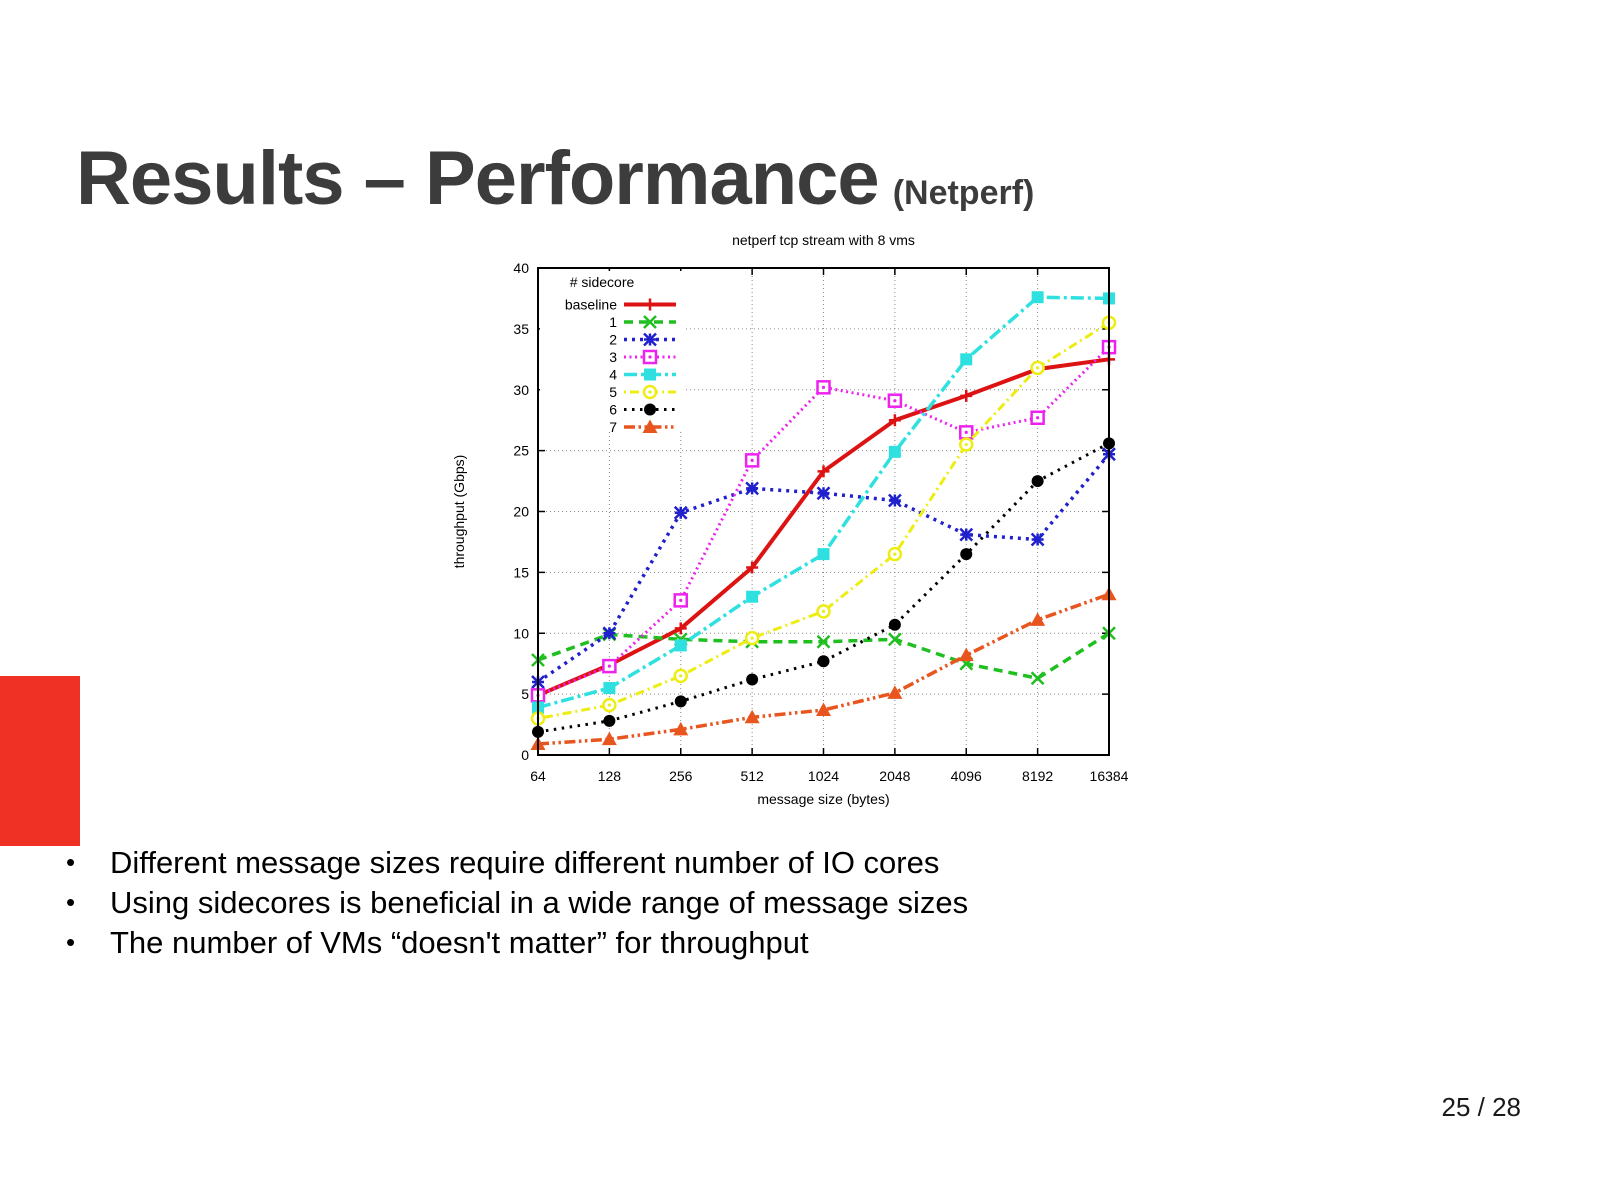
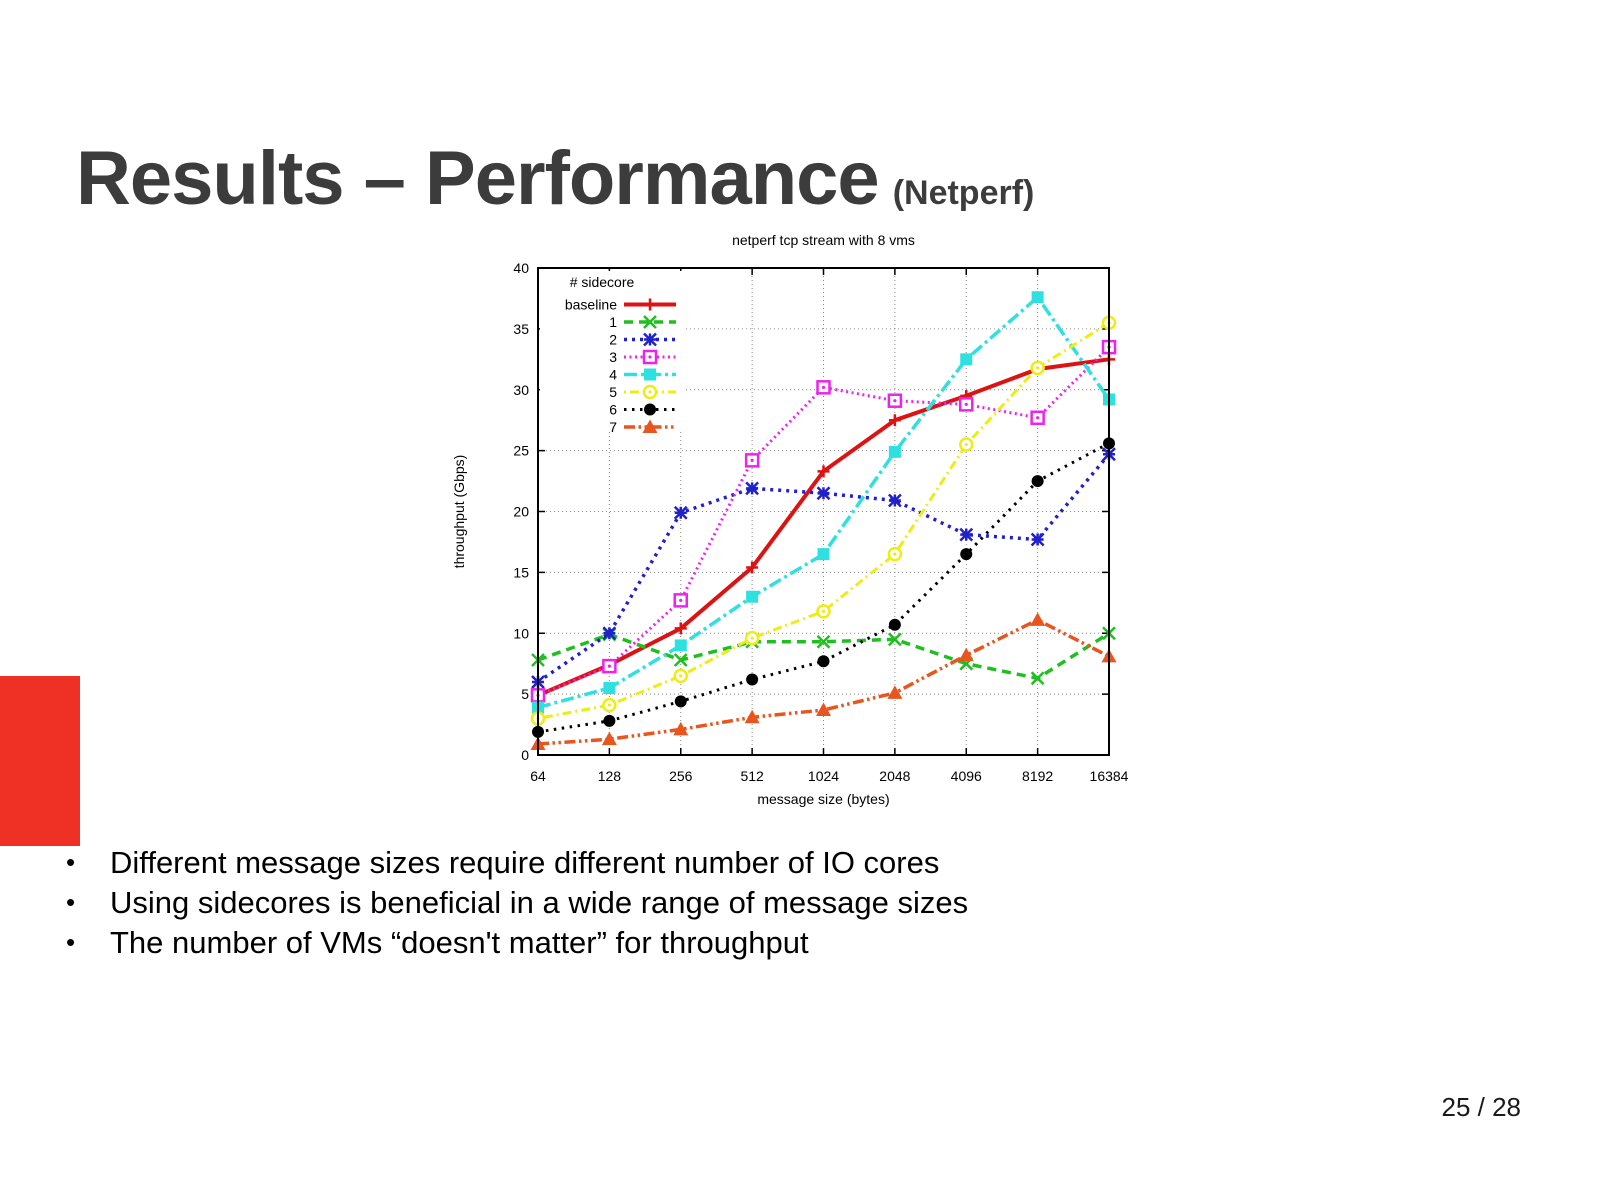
1/256: 9.5 -> 7.8
3/4096: 26.5 -> 28.8
4/16384: 37.5 -> 29.2
7/16384: 13.2 -> 8.1
